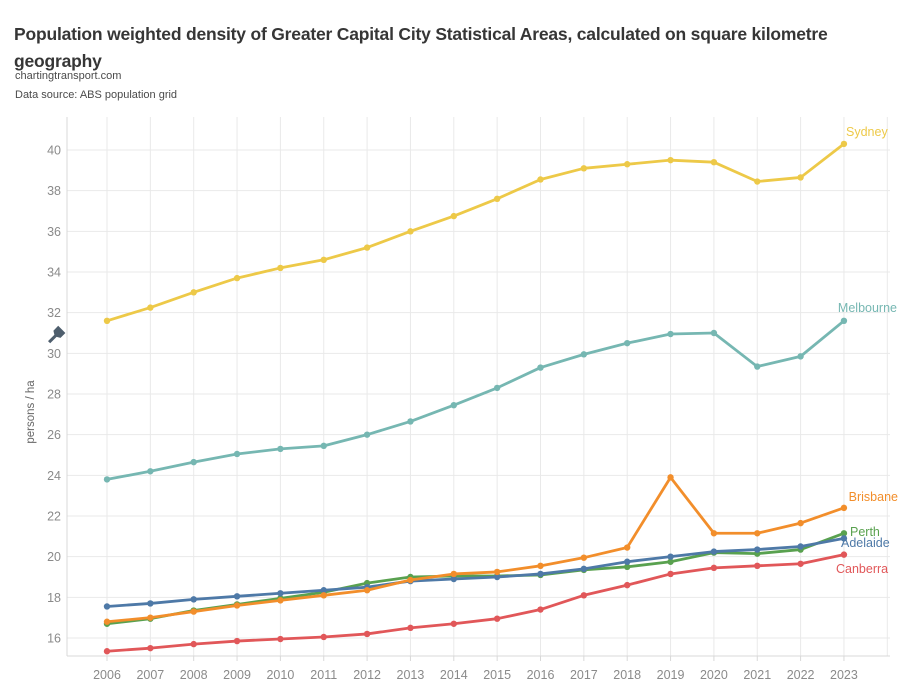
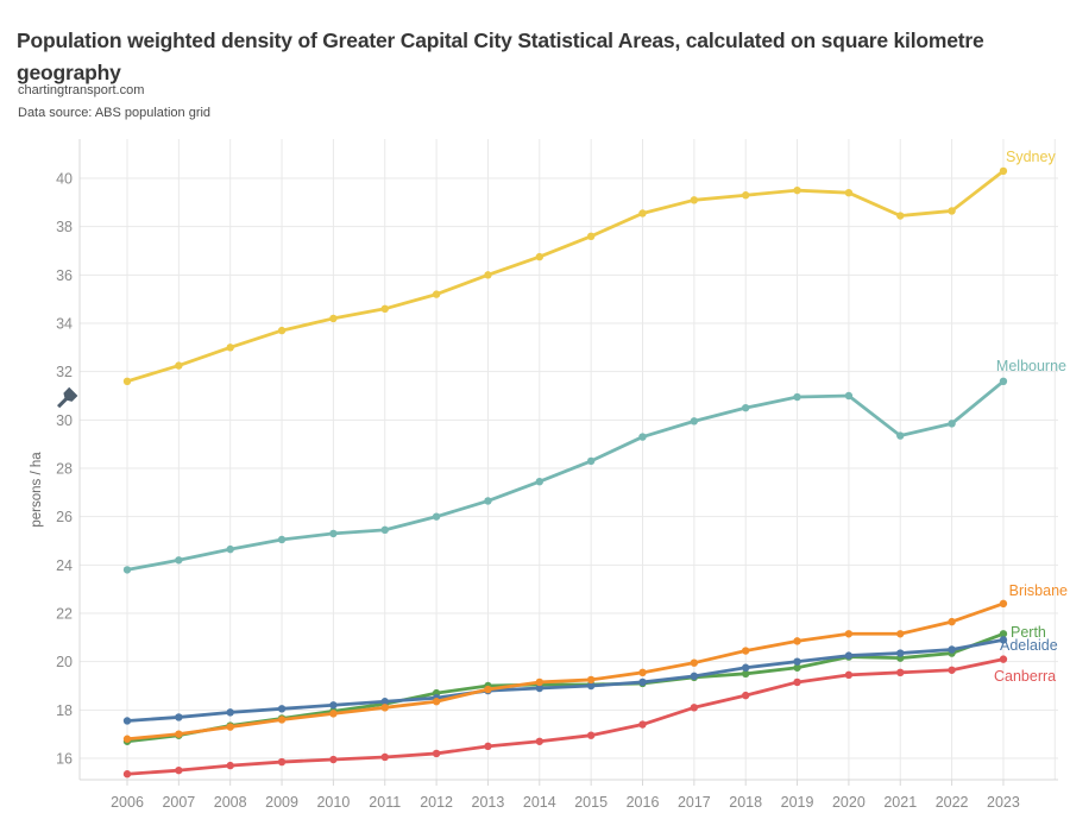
Brisbane/2019: 23.9 -> 20.9
